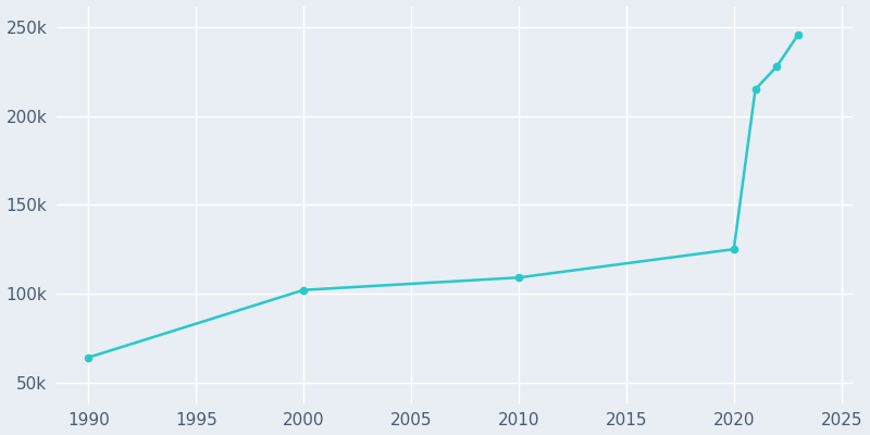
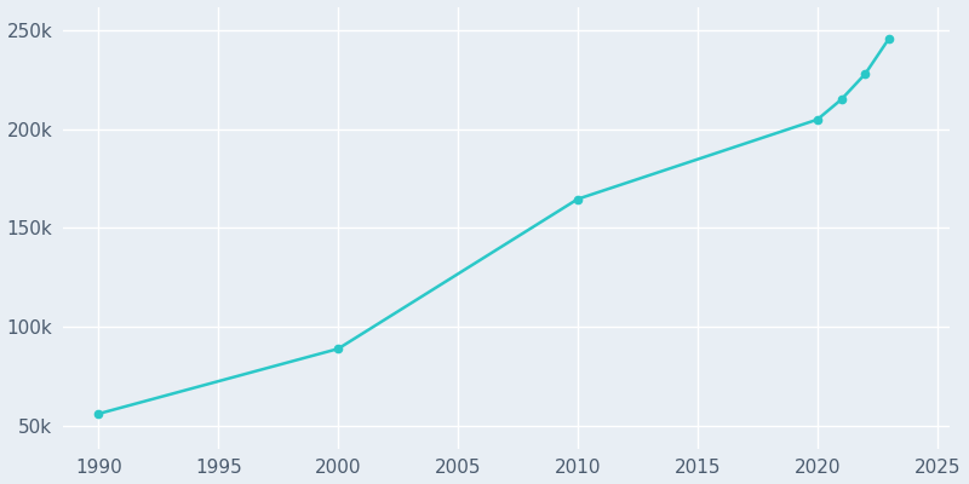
1990: 64k -> 56k
2000: 102k -> 89k
2010: 109k -> 165k
2020: 125k -> 205k
